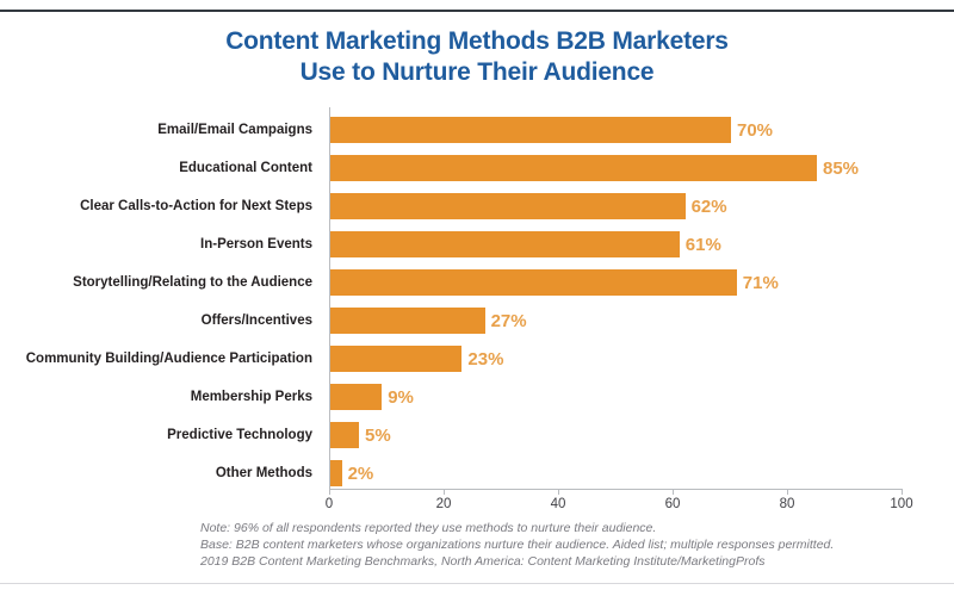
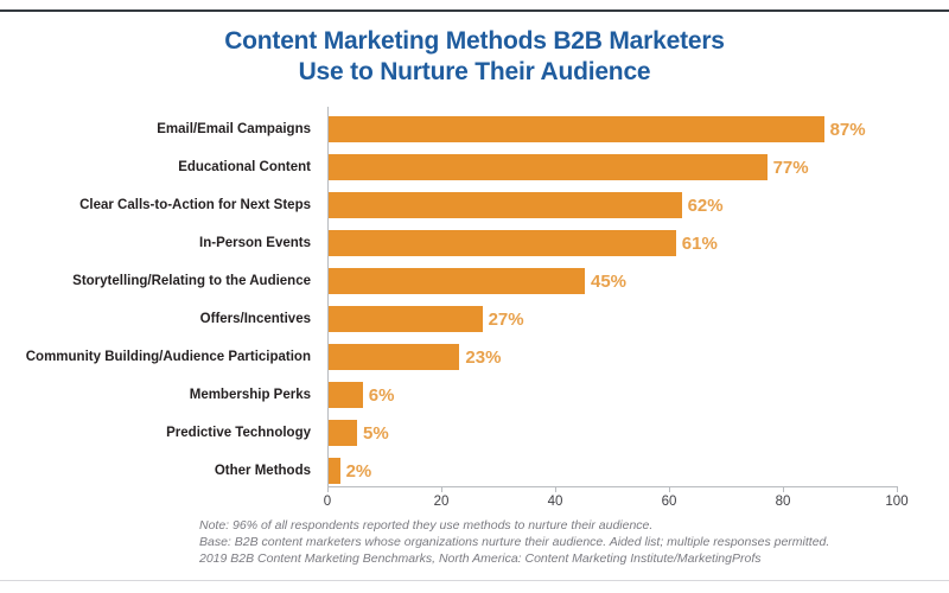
Email/Email Campaigns: 70% -> 87%
Educational Content: 85% -> 77%
Storytelling/Relating to the Audience: 71% -> 45%
Membership Perks: 9% -> 6%
